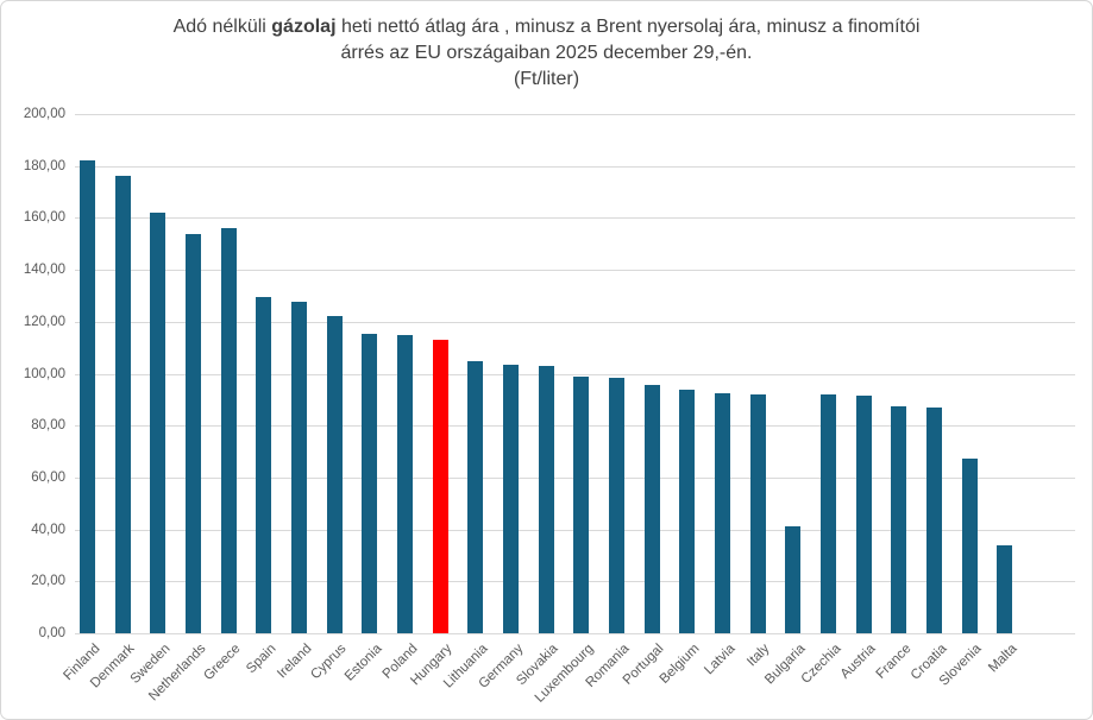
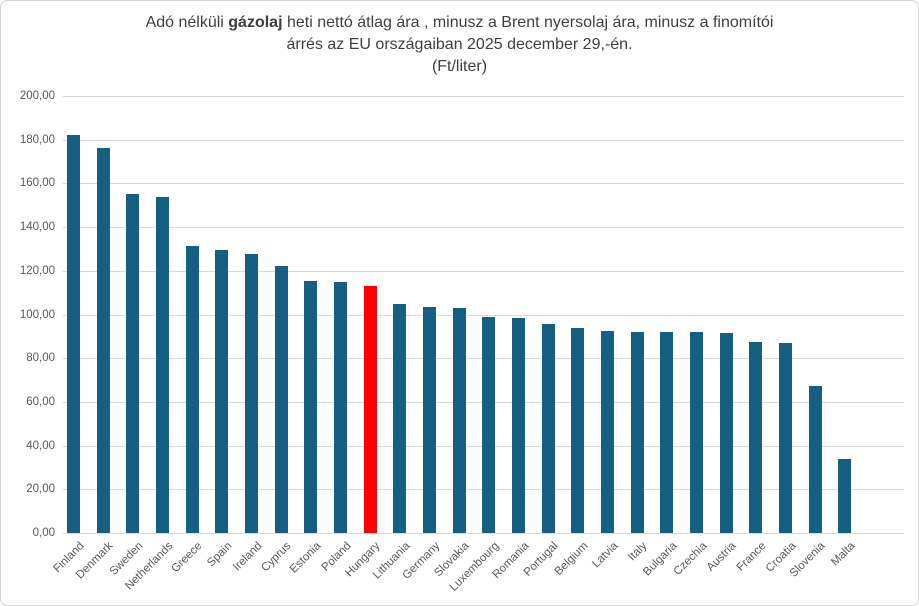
Sweden: 162 -> 155
Greece: 156 -> 132
Bulgaria: 41 -> 92
